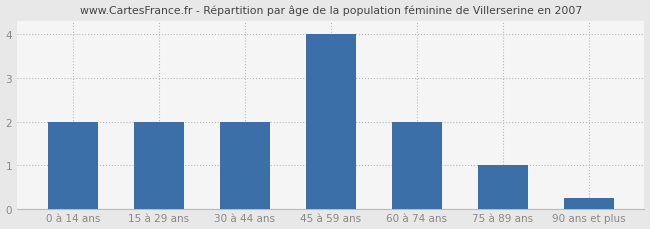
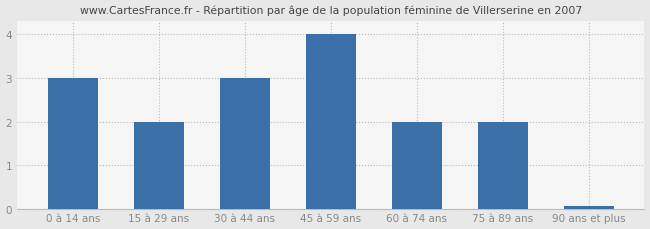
0 à 14 ans: 2.00 -> 3.00
30 à 44 ans: 2.00 -> 3.00
75 à 89 ans: 1.00 -> 2.00
90 ans et plus: 0.25 -> 0.05
